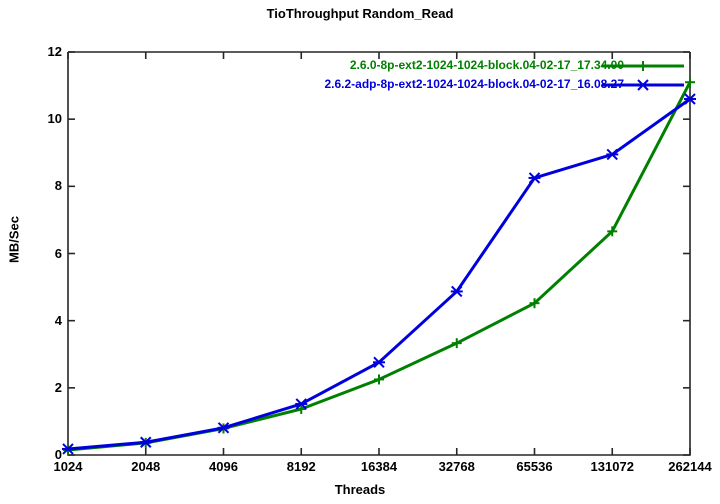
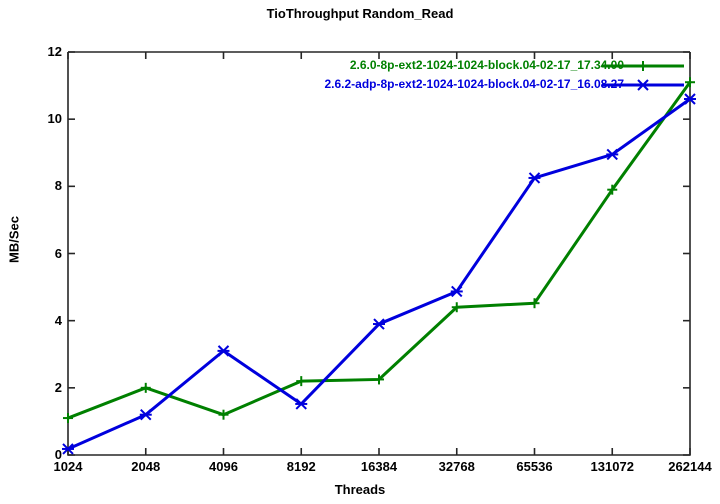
2.6.0-8p-ext2-1024-1024-block.04-02-17_17.34.00/1024: 0.1 -> 1.1
2.6.0-8p-ext2-1024-1024-block.04-02-17_17.34.00/2048: 0.4 -> 2.0
2.6.2-adp-8p-ext2-1024-1024-block.04-02-17_16.08.27/2048: 0.4 -> 1.2
2.6.0-8p-ext2-1024-1024-block.04-02-17_17.34.00/4096: 0.8 -> 1.2
2.6.2-adp-8p-ext2-1024-1024-block.04-02-17_16.08.27/4096: 0.8 -> 3.1
2.6.0-8p-ext2-1024-1024-block.04-02-17_17.34.00/8192: 1.4 -> 2.2
2.6.2-adp-8p-ext2-1024-1024-block.04-02-17_16.08.27/16384: 2.8 -> 3.9
2.6.0-8p-ext2-1024-1024-block.04-02-17_17.34.00/32768: 3.3 -> 4.4
2.6.0-8p-ext2-1024-1024-block.04-02-17_17.34.00/131072: 6.7 -> 7.9
